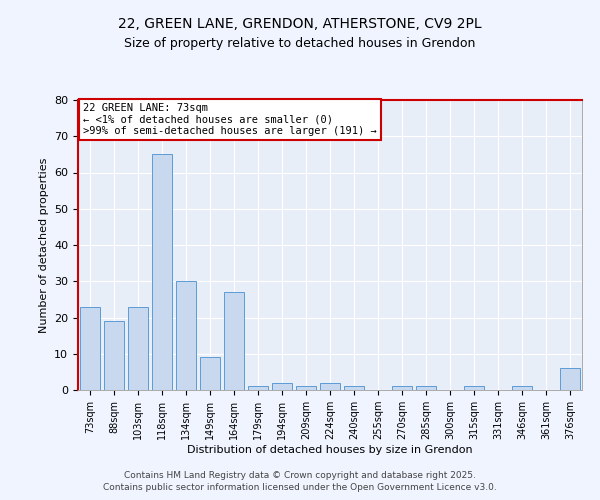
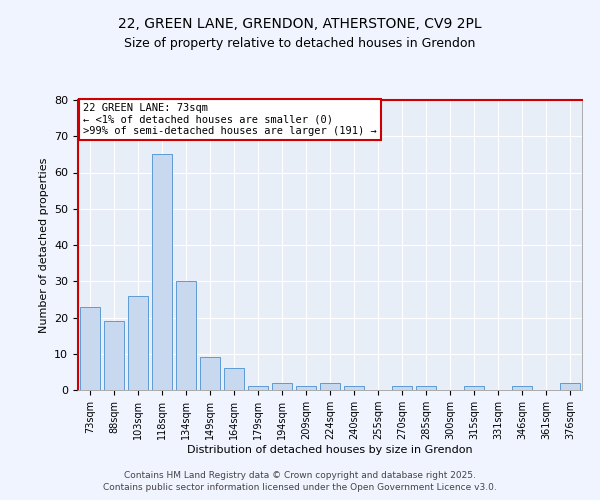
103sqm: 23 -> 26
164sqm: 27 -> 6
376sqm: 6 -> 2
